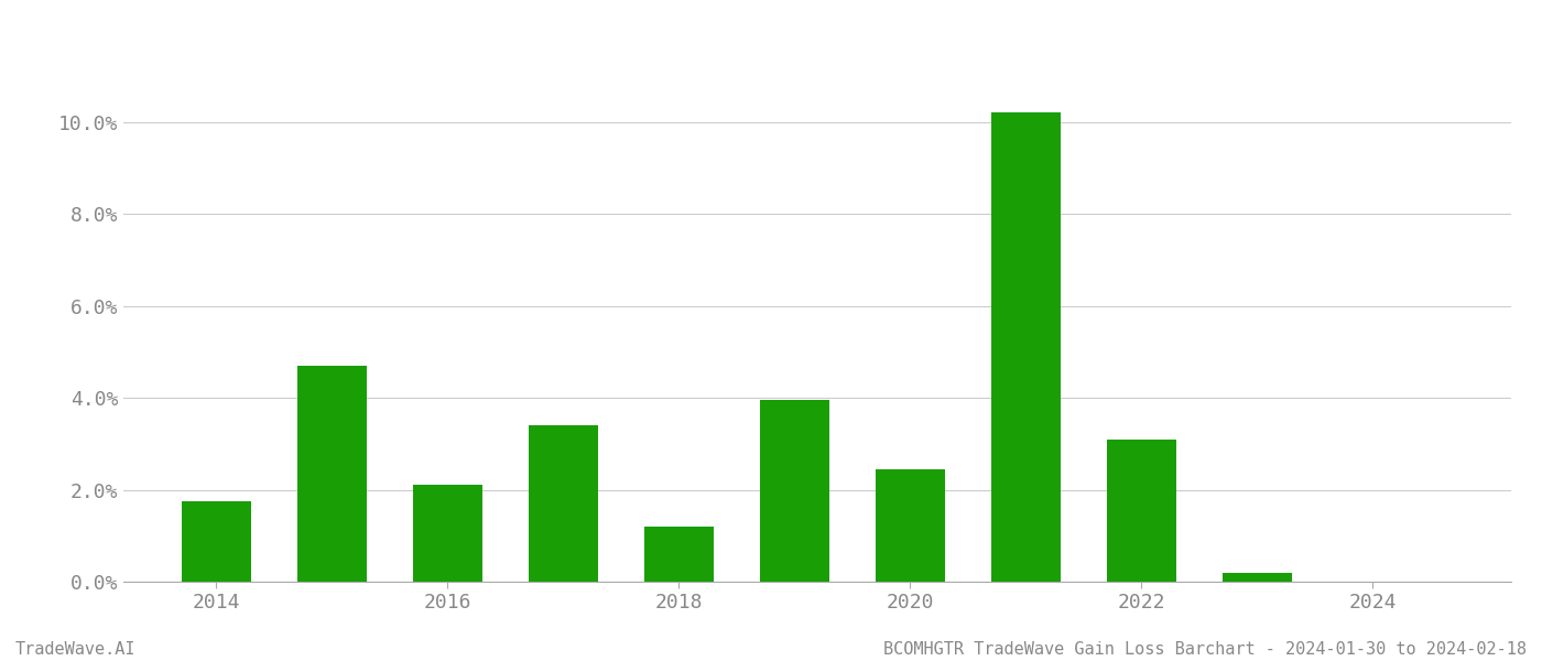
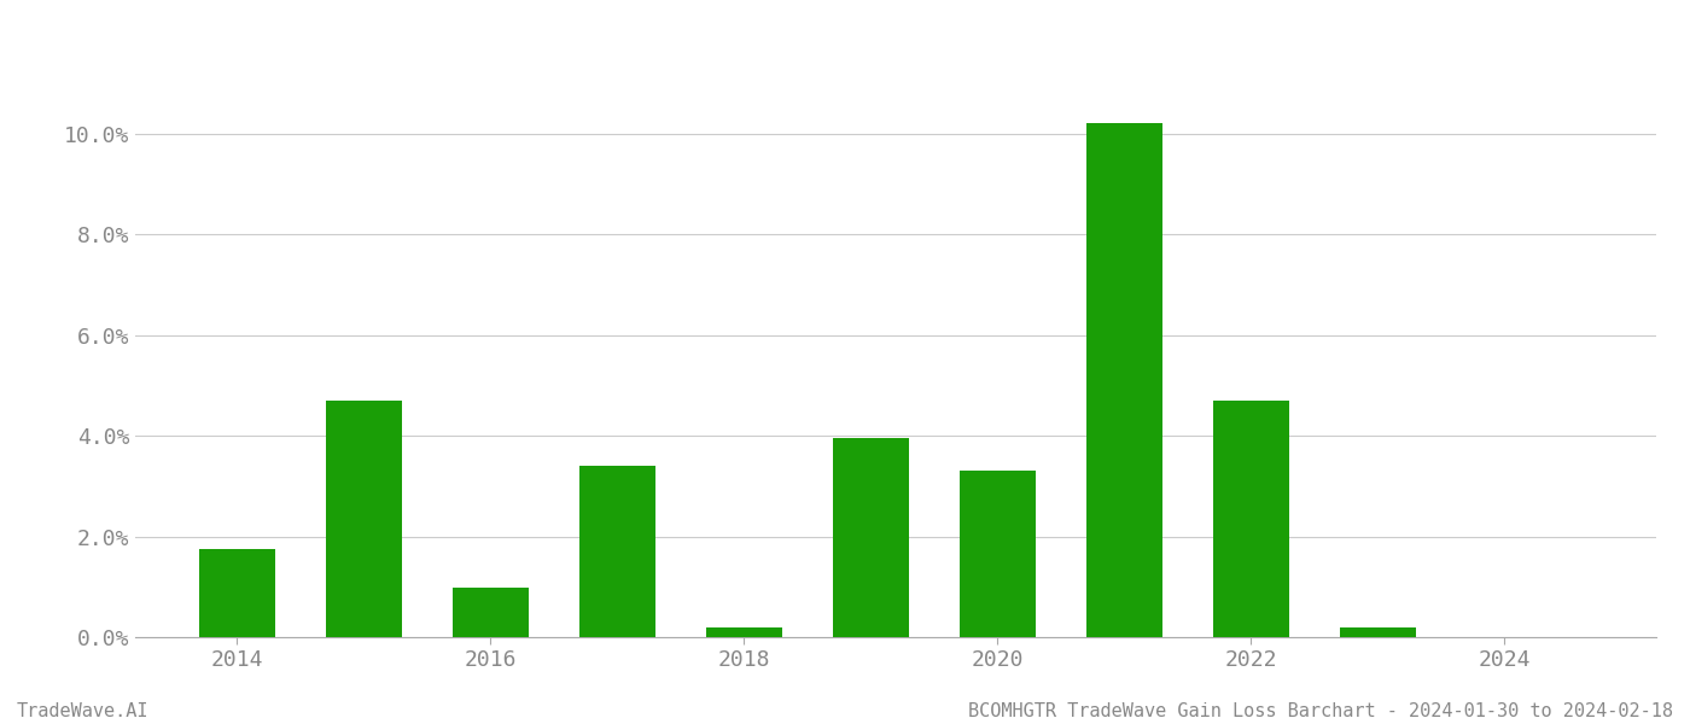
2016: 2.10% -> 0.98%
2018: 1.20% -> 0.20%
2020: 2.45% -> 3.30%
2022: 3.10% -> 4.70%
